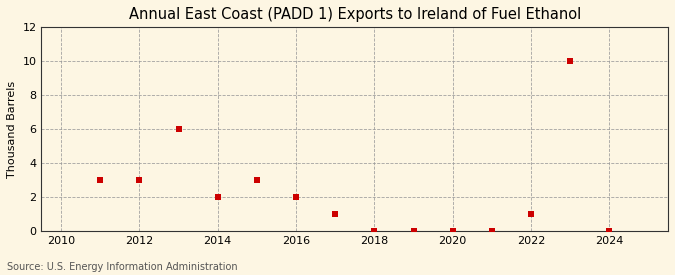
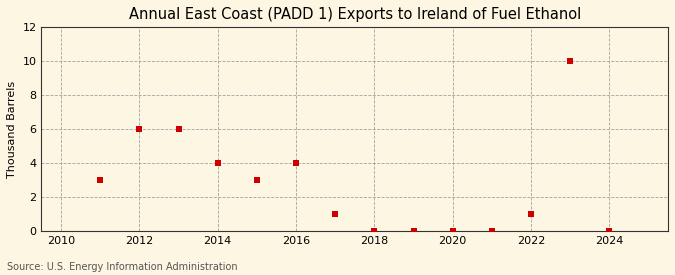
2012: 3 -> 6
2014: 2 -> 4
2016: 2 -> 4
